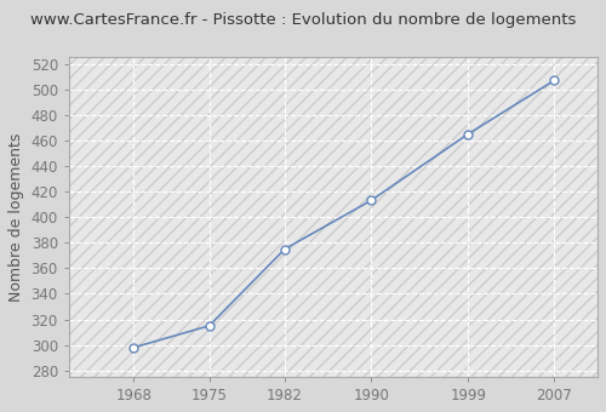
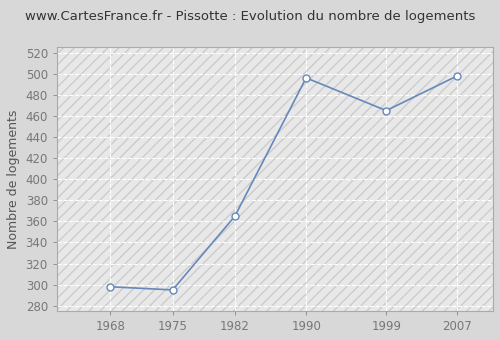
1975: 315 -> 295
1982: 375 -> 365
1990: 413 -> 496
2007: 507 -> 498
